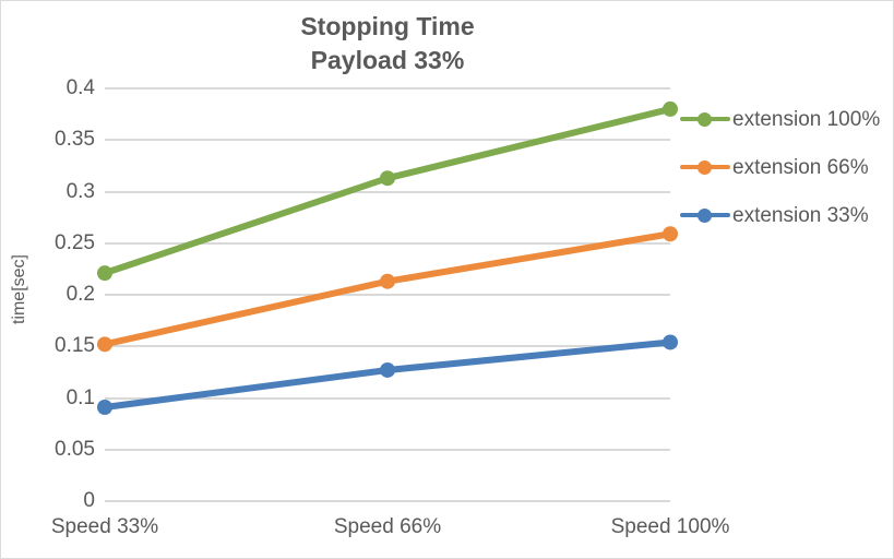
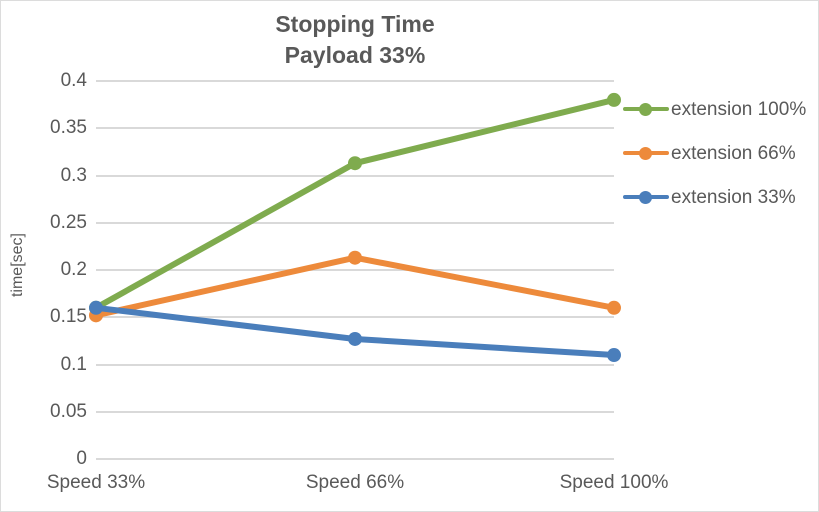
extension 100%/Speed 33%: 0.22 -> 0.16
extension 33%/Speed 33%: 0.09 -> 0.16
extension 66%/Speed 100%: 0.26 -> 0.16
extension 33%/Speed 100%: 0.15 -> 0.11
